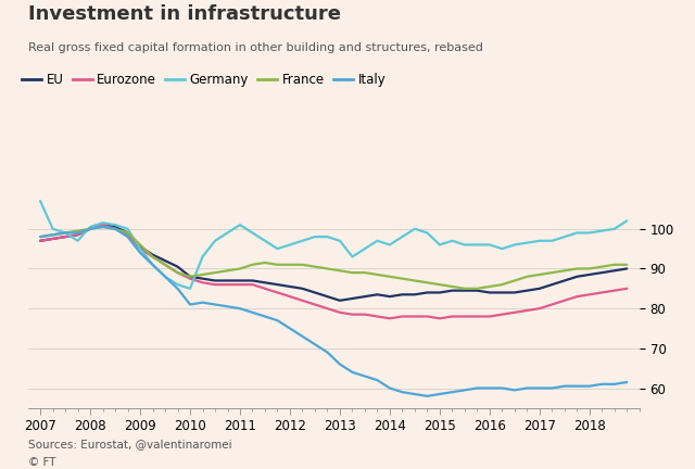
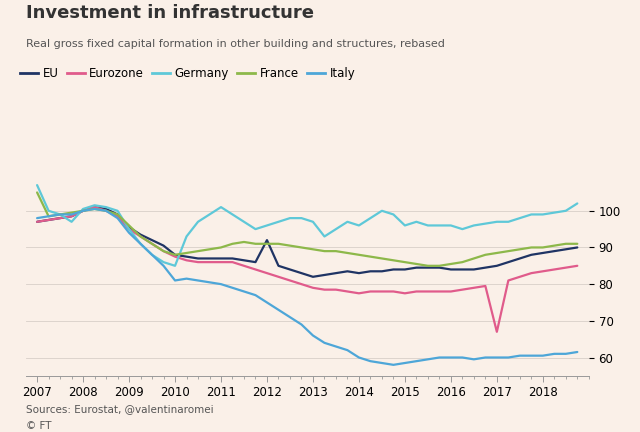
France/2007: 98.0 -> 105.0
EU/2012: 85.5 -> 92.0
Eurozone/2017: 80.0 -> 67.0
